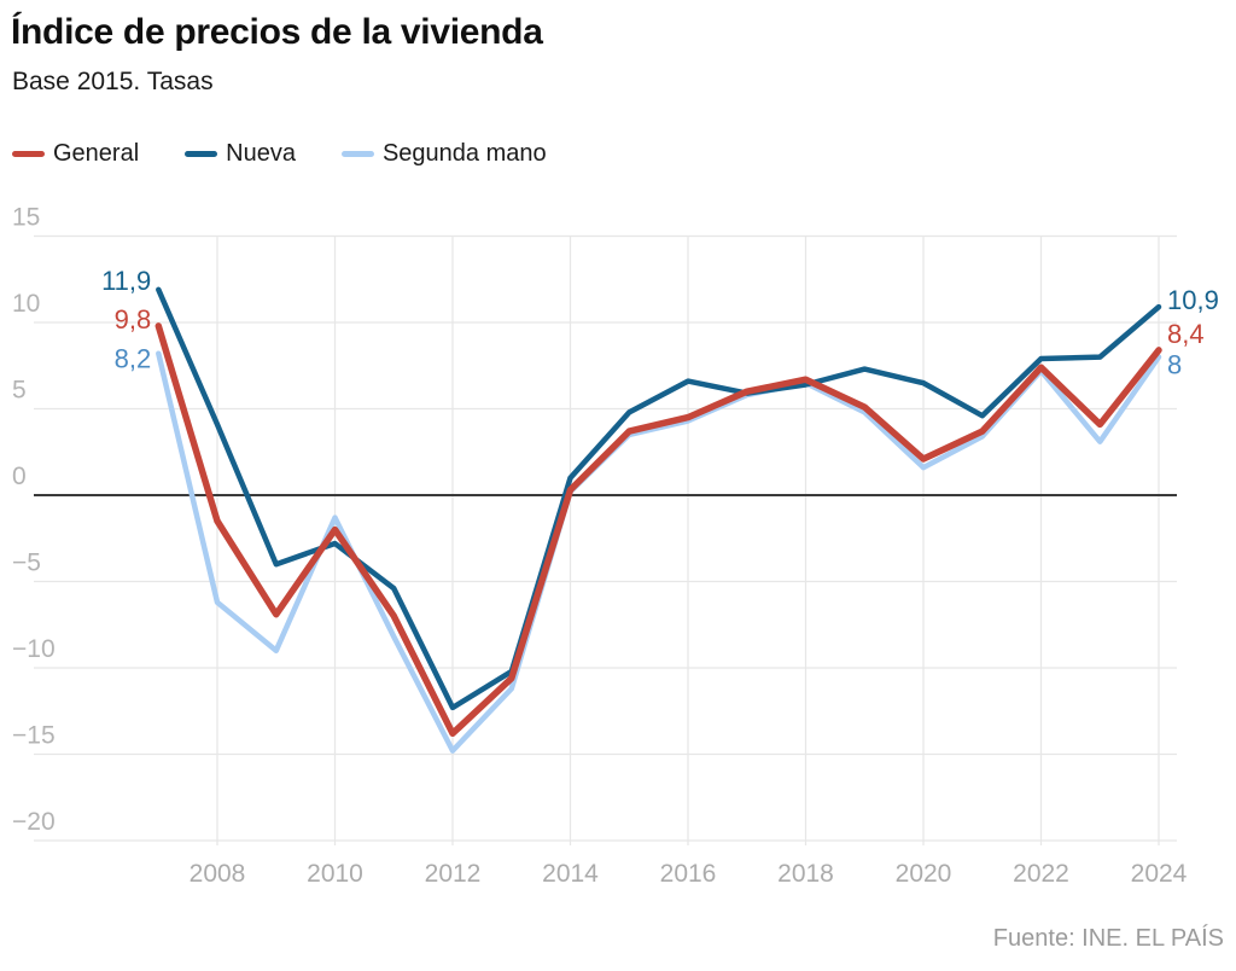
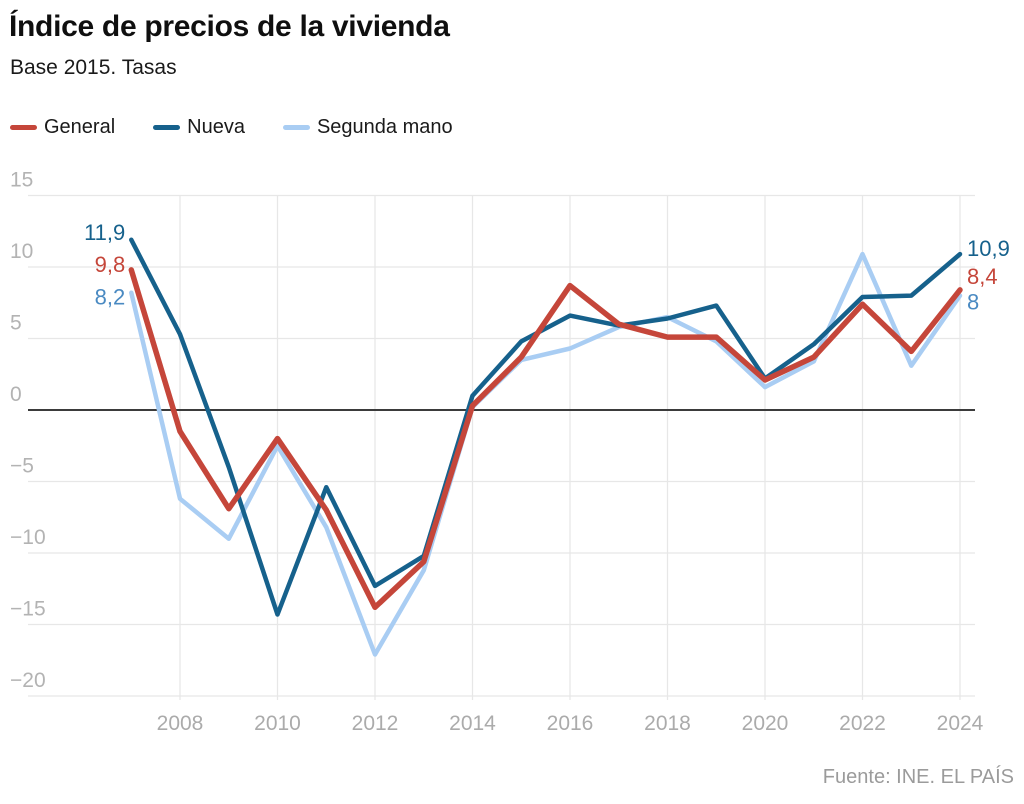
Nueva/2008: 4.1 -> 5.3
Nueva/2010: -2.8 -> -14.3
Segunda mano/2010: -1.3 -> -2.5
Segunda mano/2012: -14.8 -> -17.1
General/2016: 4.5 -> 8.7
General/2018: 6.7 -> 5.1
Nueva/2020: 6.5 -> 2.2
Segunda mano/2022: 7.2 -> 10.9
